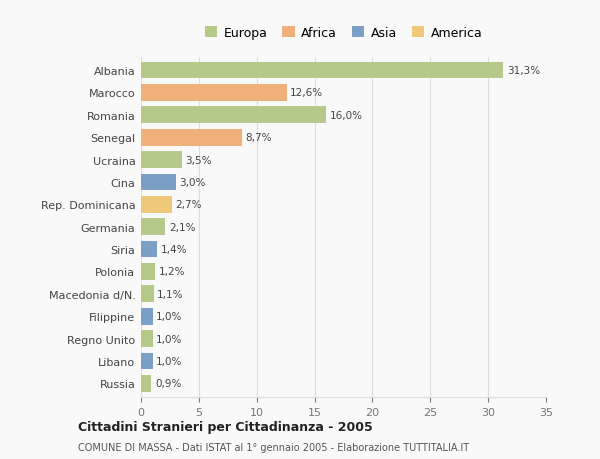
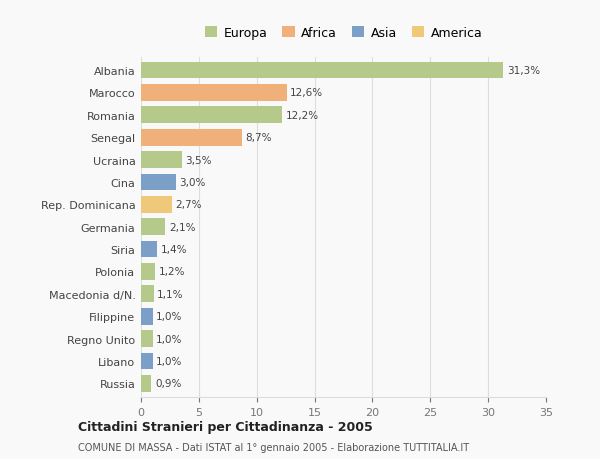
Romania: 16,0% -> 12,2%
